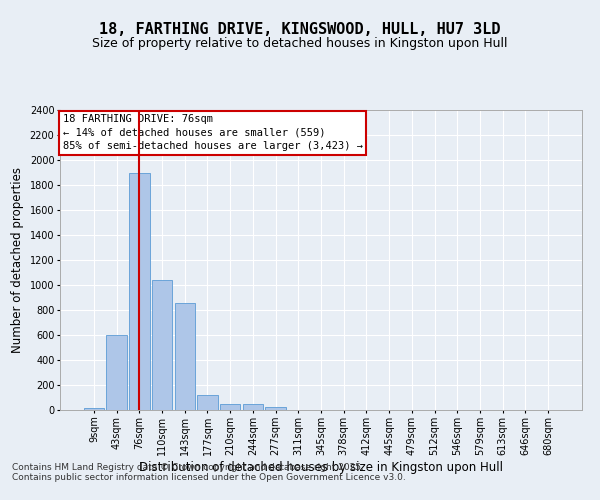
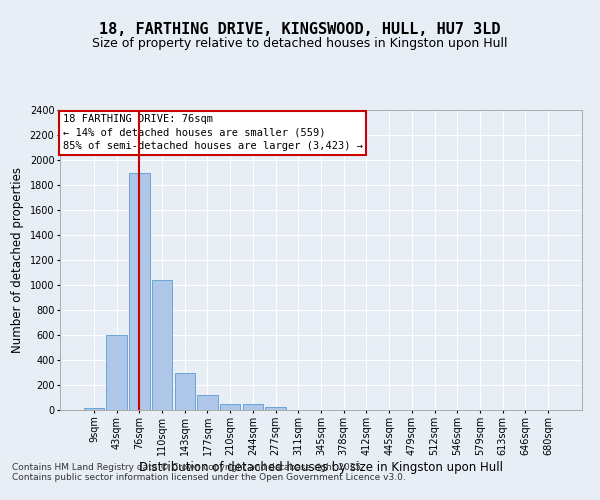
143sqm: 860 -> 300
